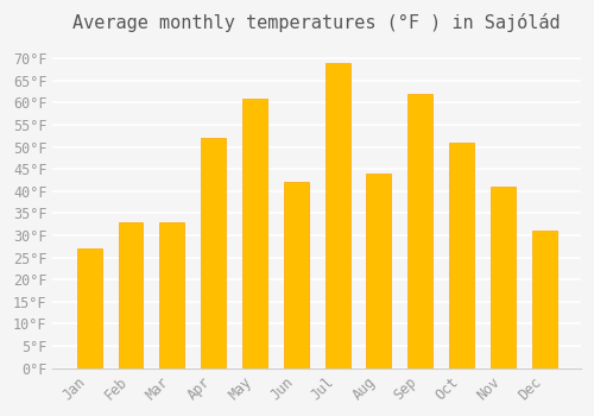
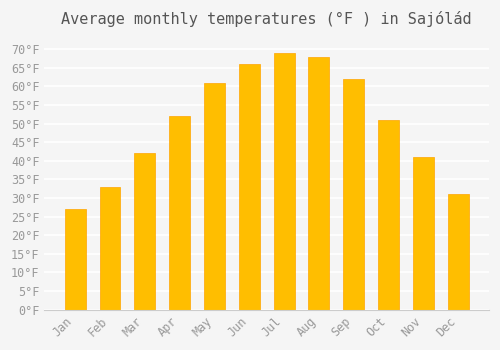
Mar: 33°F -> 42°F
Jun: 42°F -> 66°F
Aug: 44°F -> 68°F
